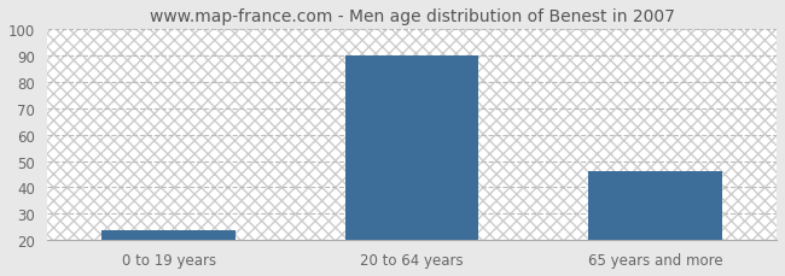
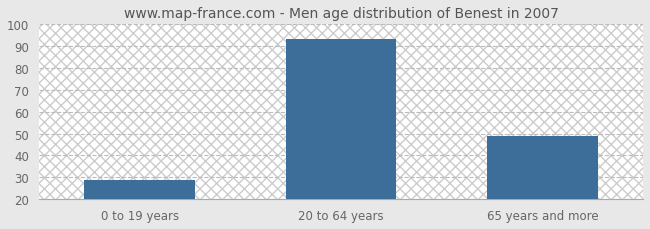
0 to 19 years: 24 -> 29
20 to 64 years: 90 -> 93
65 years and more: 46 -> 49
